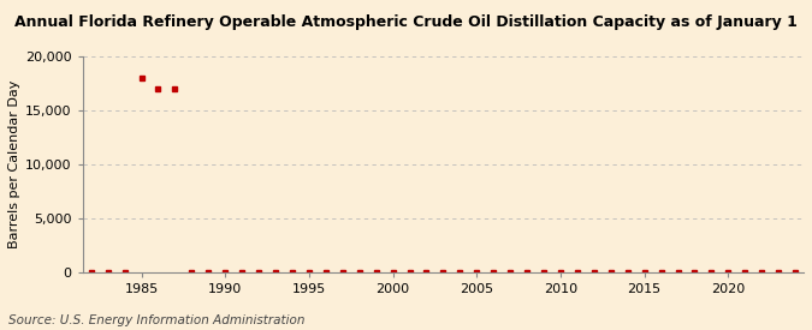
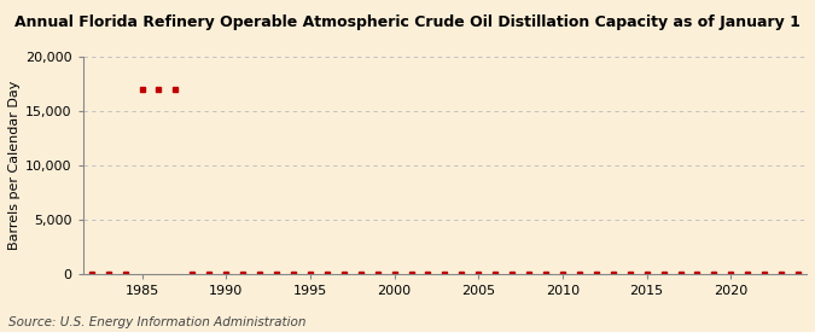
1985: 18,000 -> 17,000
